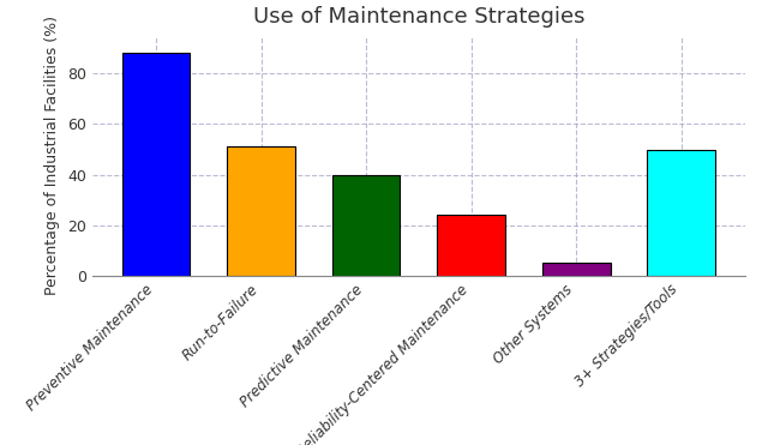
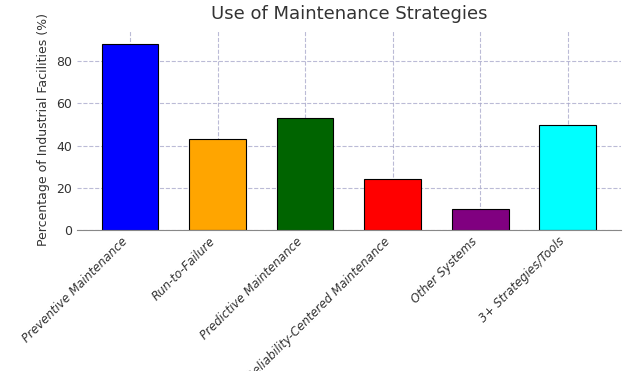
Run-to-Failure: 51 -> 43
Predictive Maintenance: 40 -> 53
Other Systems: 5 -> 10
